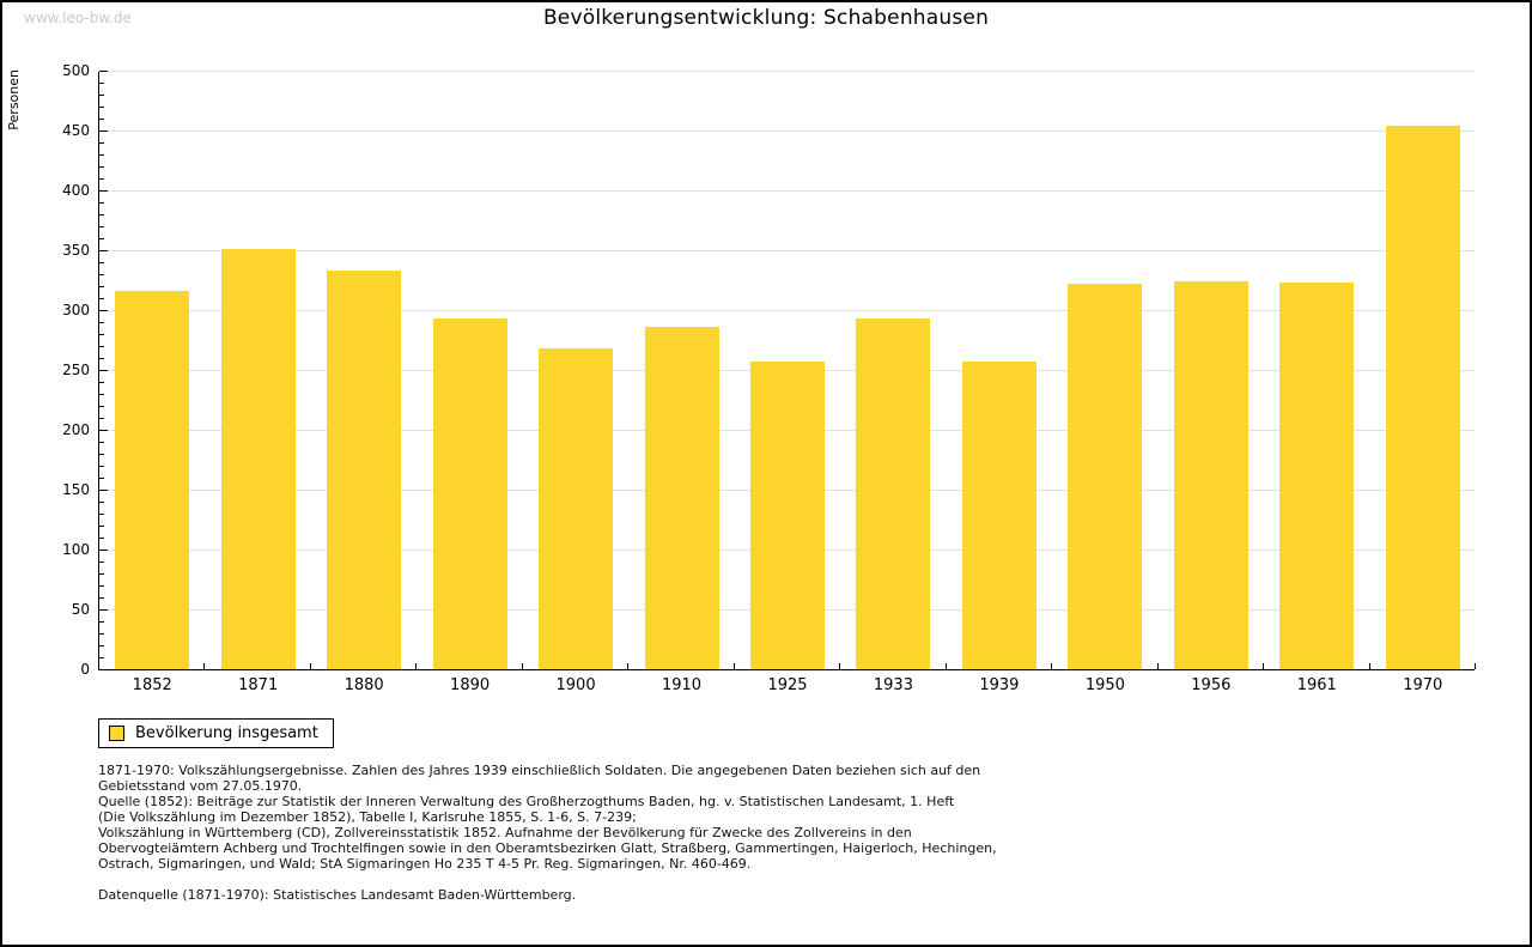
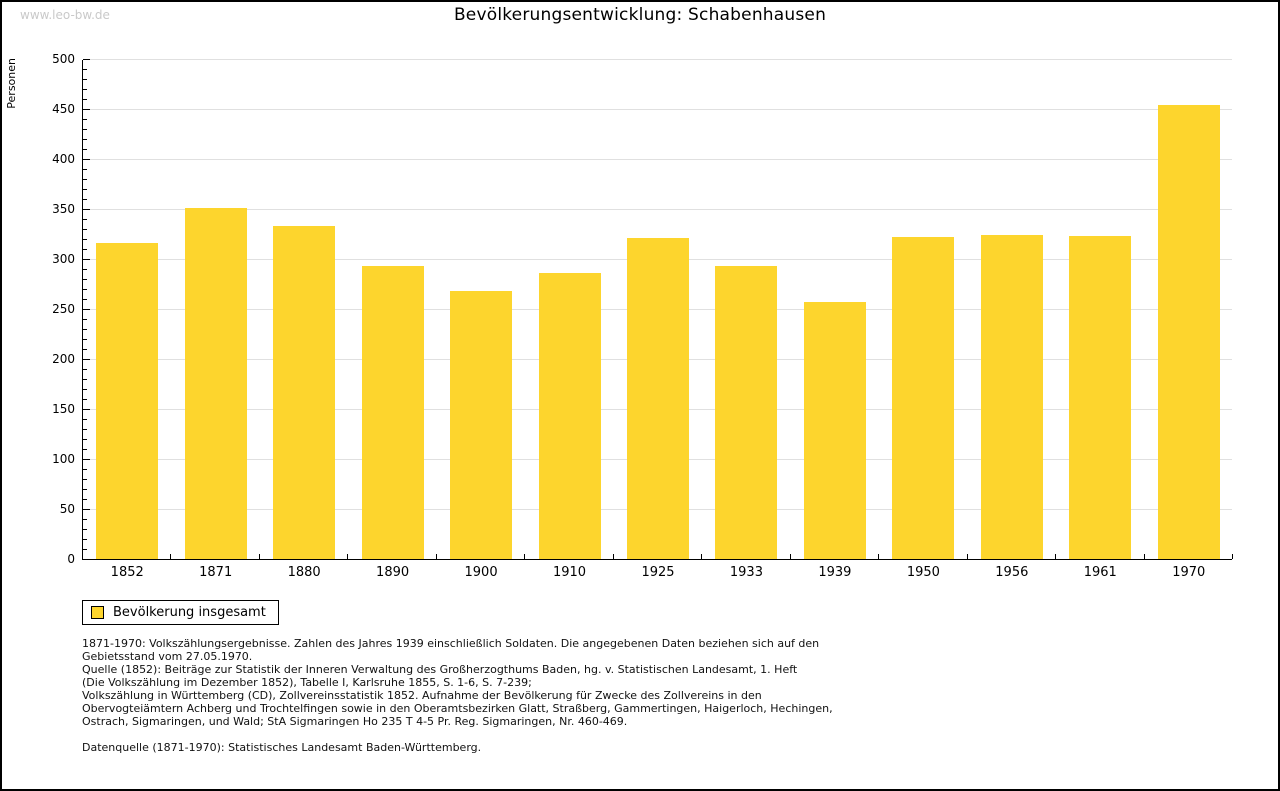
1925: 257 -> 321
